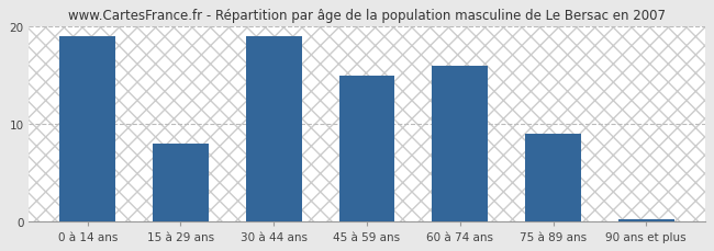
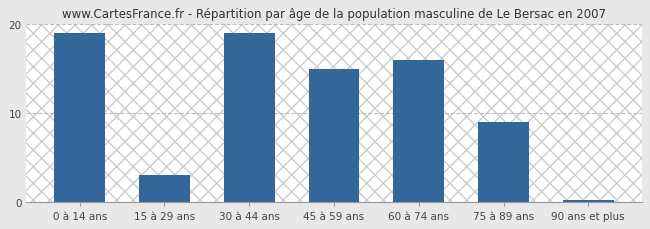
15 à 29 ans: 8.0 -> 3.0
